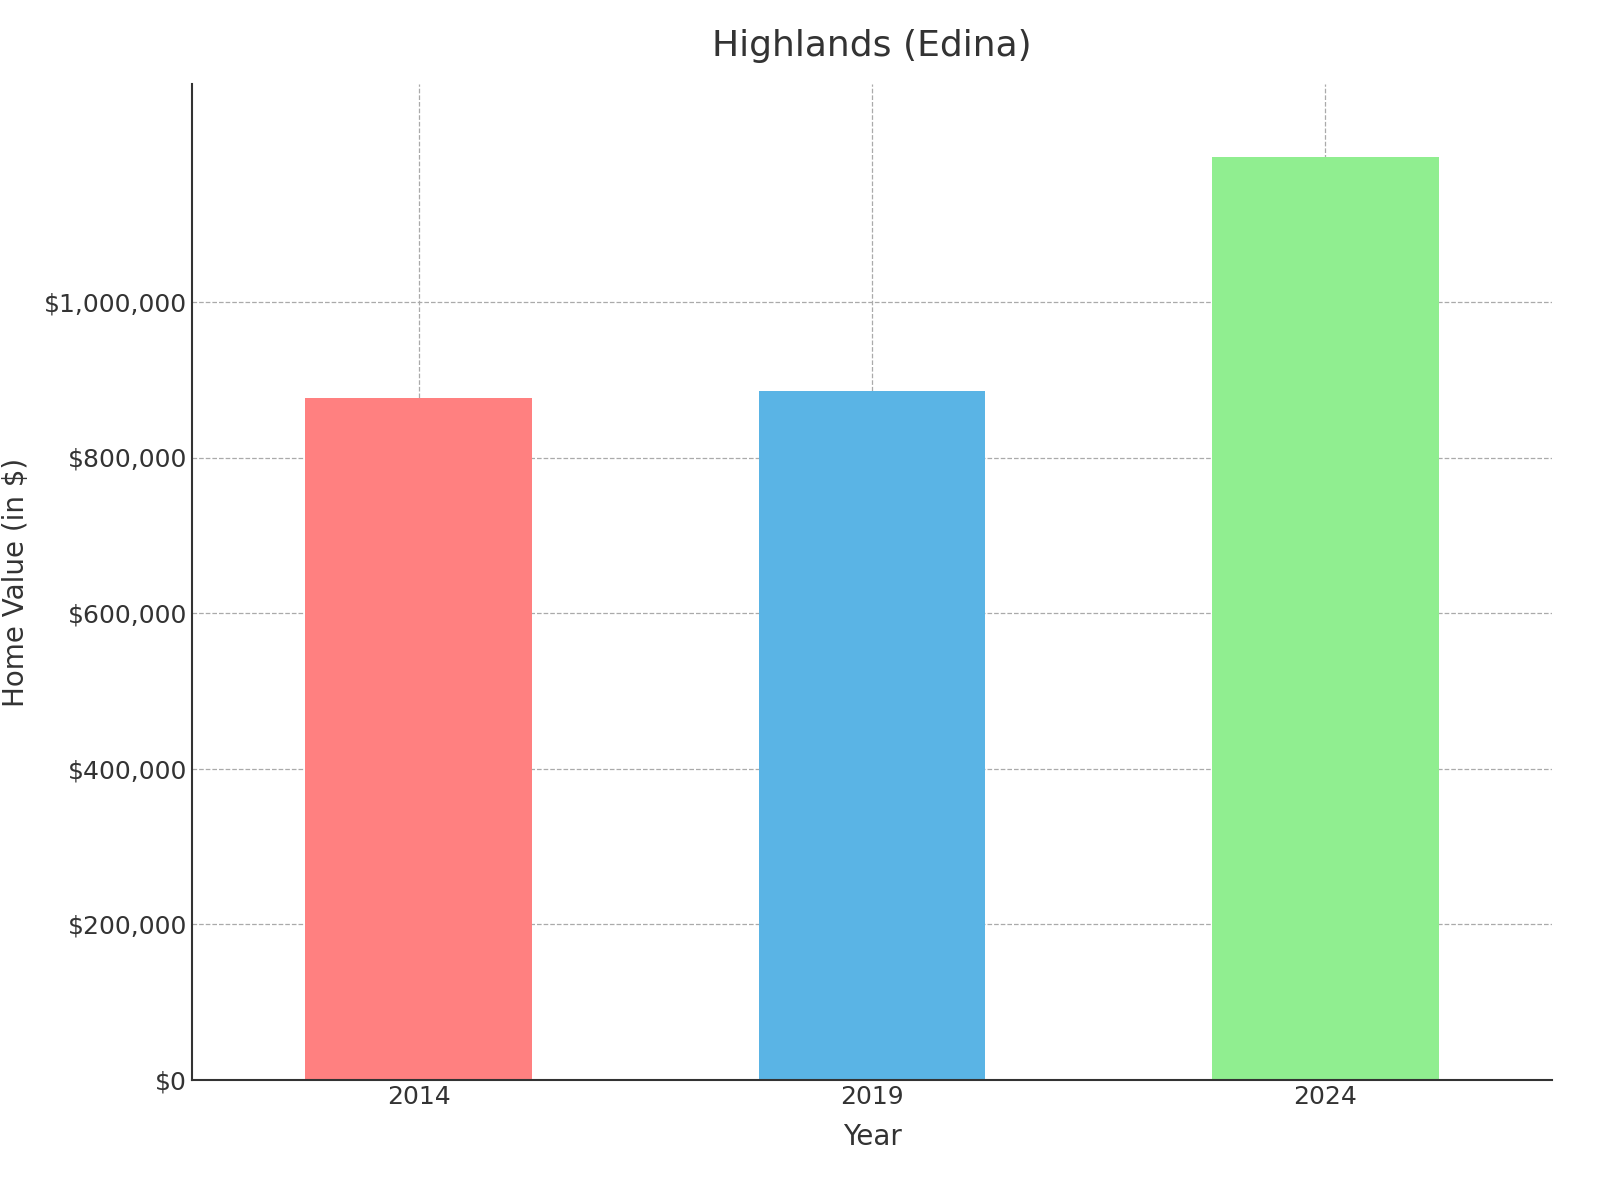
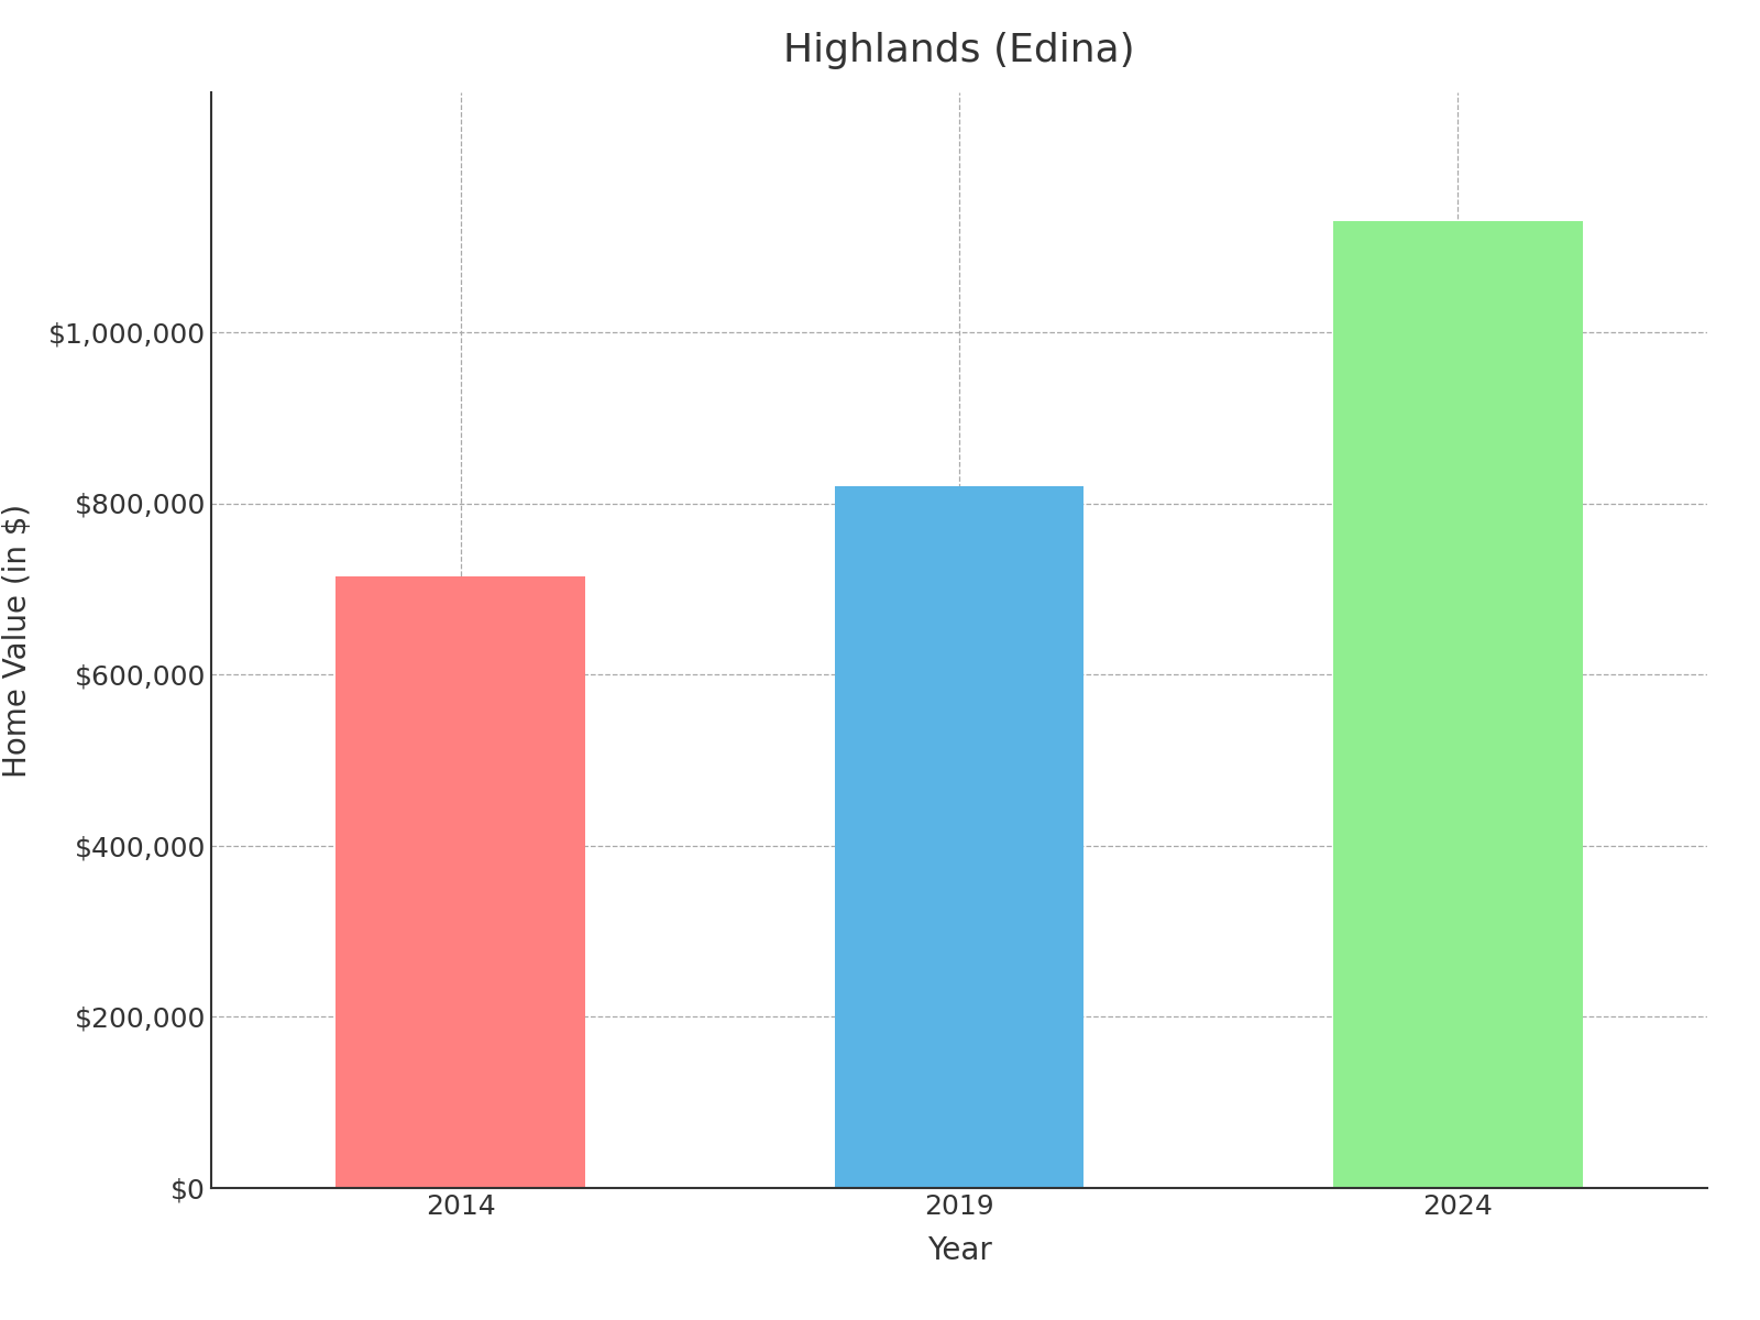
2014: $876,000 -> $715,000
2019: $886,000 -> $820,000
2024: $1,186,000 -> $1,130,000
